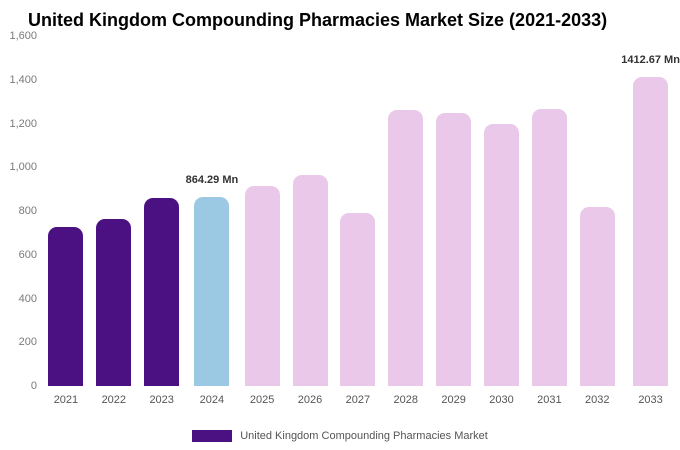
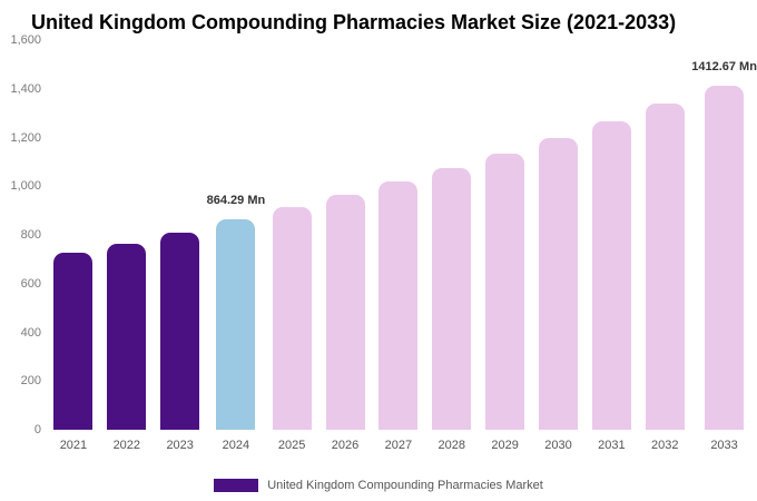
2023: 860 -> 810
2027: 790 -> 1020
2028: 1260 -> 1080
2029: 1250 -> 1140
2032: 820 -> 1340
